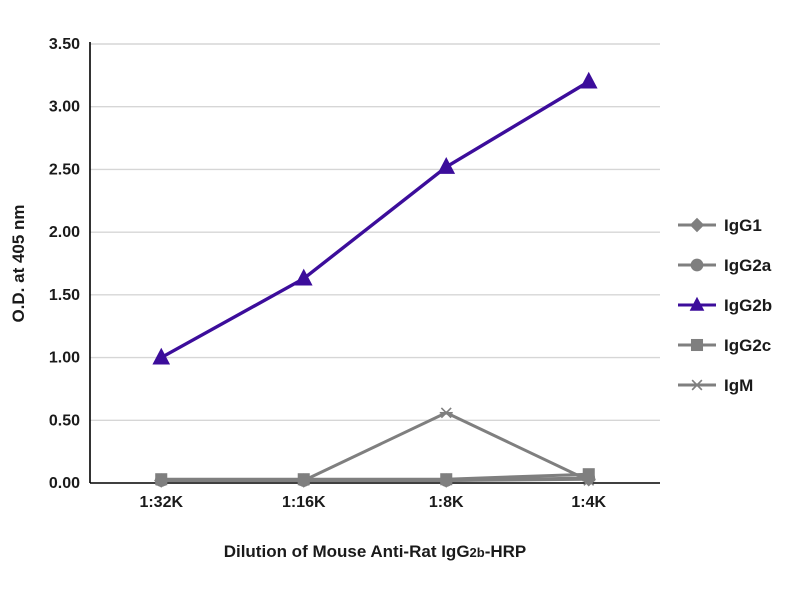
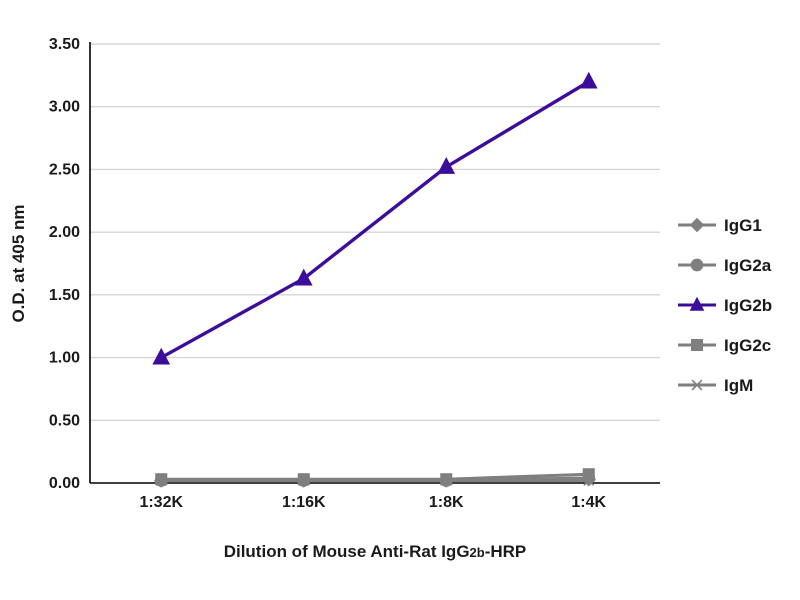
IgM/1:8K: 0.56 -> 0.02
